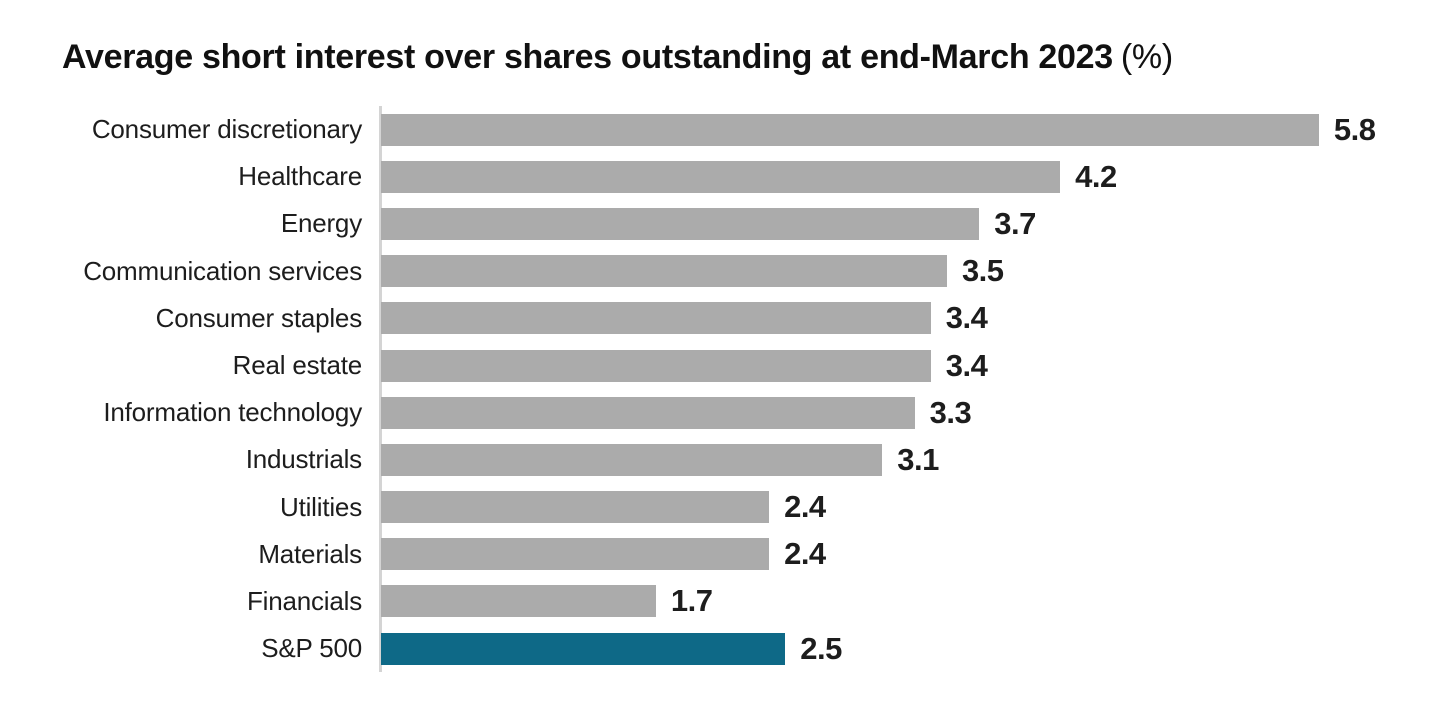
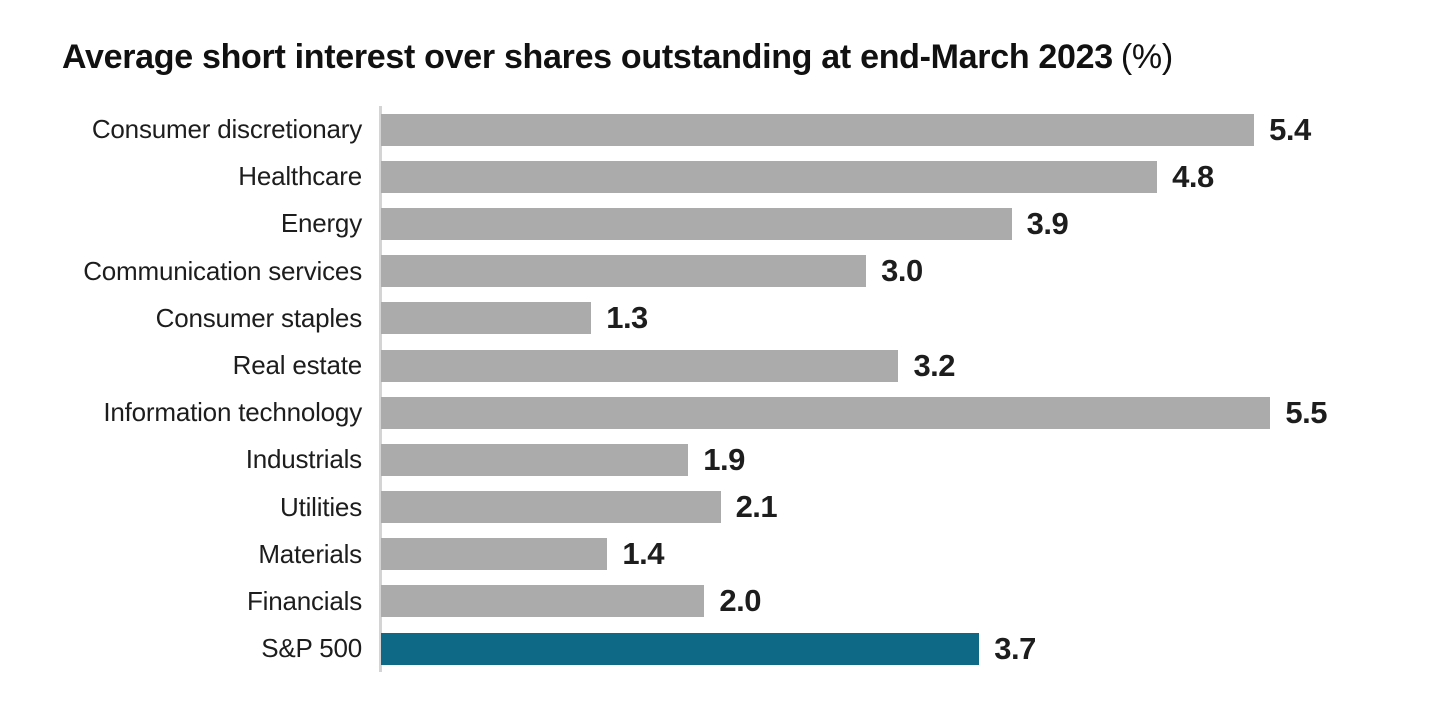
Consumer discretionary: 5.8 -> 5.4
Healthcare: 4.2 -> 4.8
Energy: 3.7 -> 3.9
Communication services: 3.5 -> 3.0
Consumer staples: 3.4 -> 1.3
Real estate: 3.4 -> 3.2
Information technology: 3.3 -> 5.5
Industrials: 3.1 -> 1.9
Utilities: 2.4 -> 2.1
Materials: 2.4 -> 1.4
Financials: 1.7 -> 2.0
S&P 500: 2.5 -> 3.7
